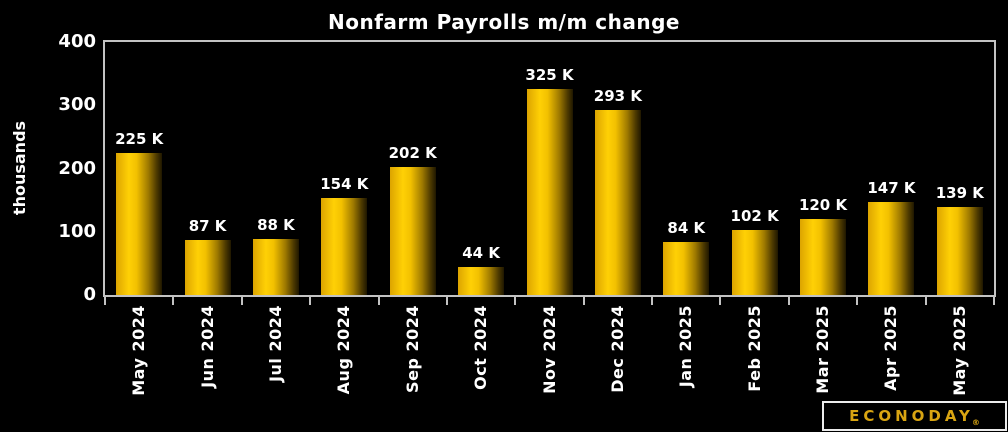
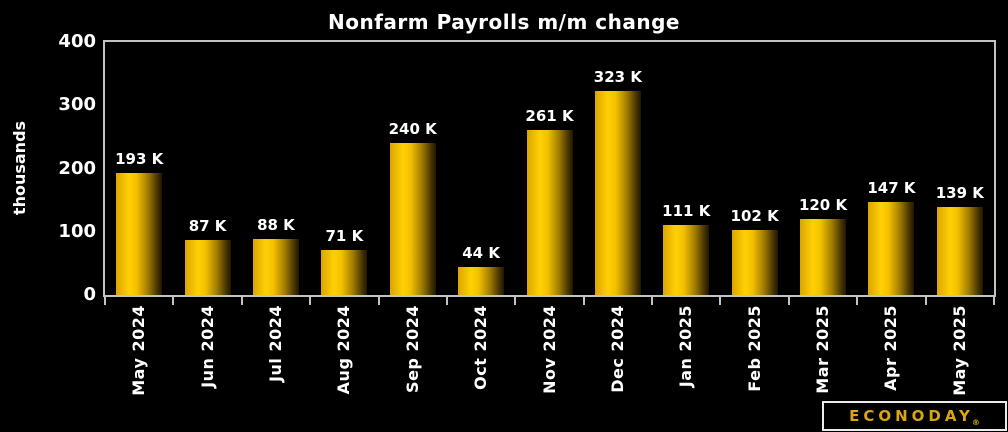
May 2024: 225 -> 193
Aug 2024: 154 -> 71
Sep 2024: 202 -> 240
Nov 2024: 325 -> 261
Dec 2024: 293 -> 323
Jan 2025: 84 -> 111
